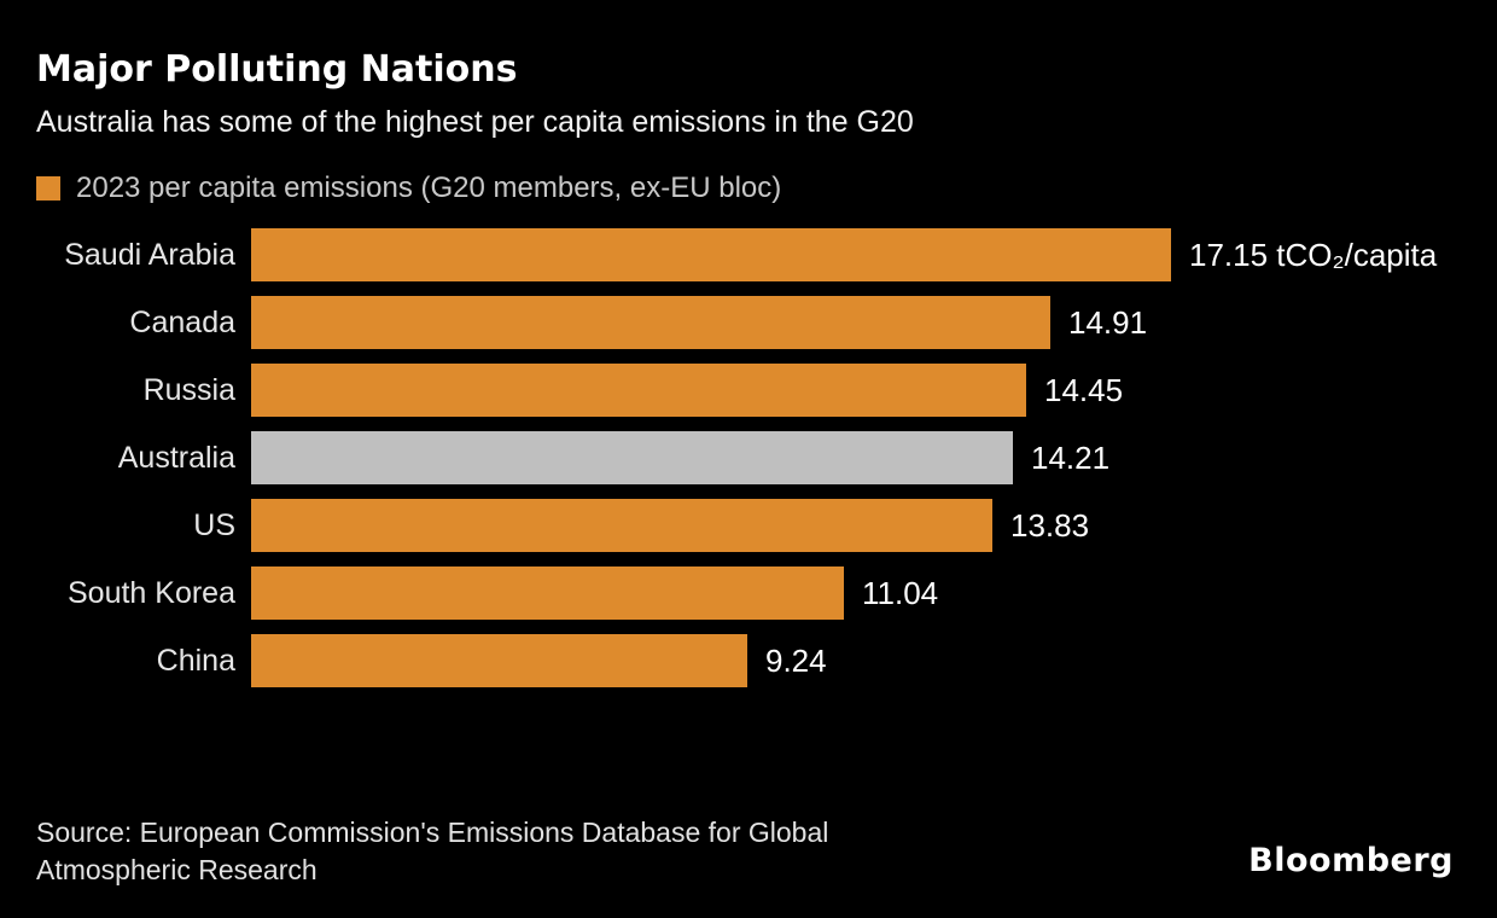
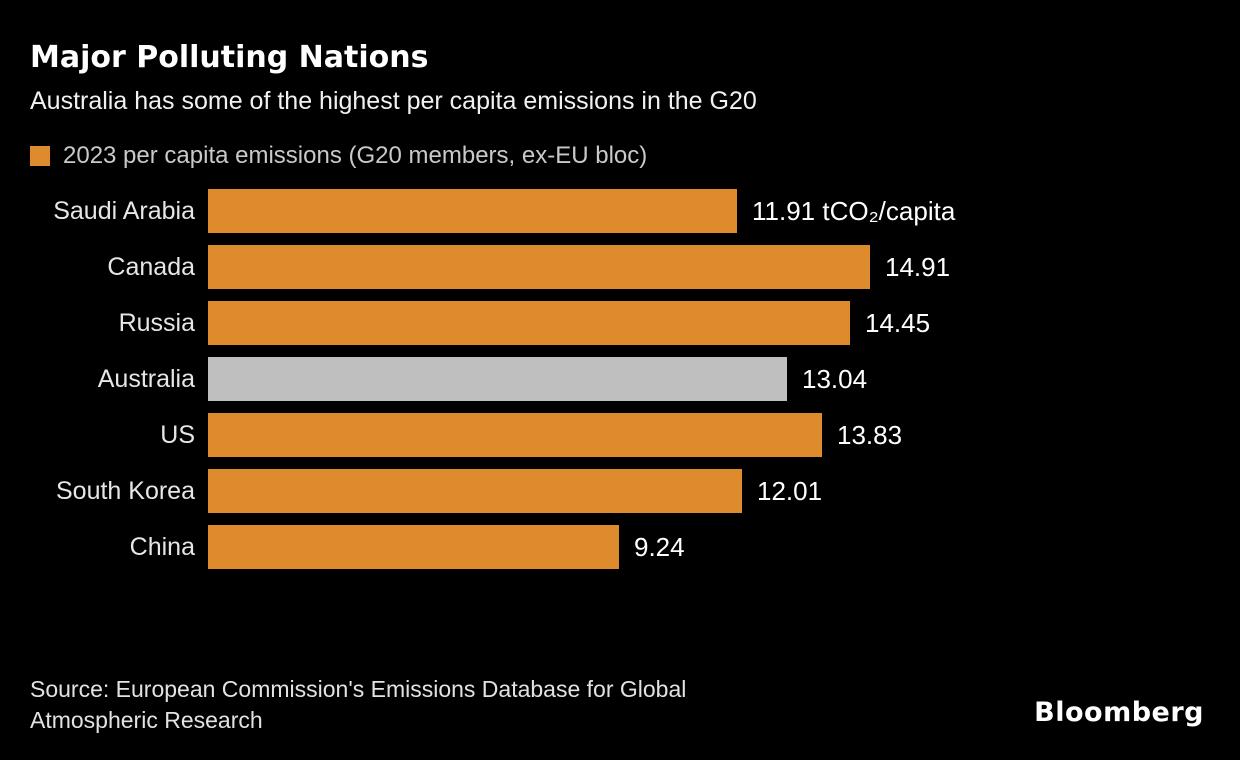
Saudi Arabia: 17.15 -> 11.91
Australia: 14.21 -> 13.04
South Korea: 11.04 -> 12.01
